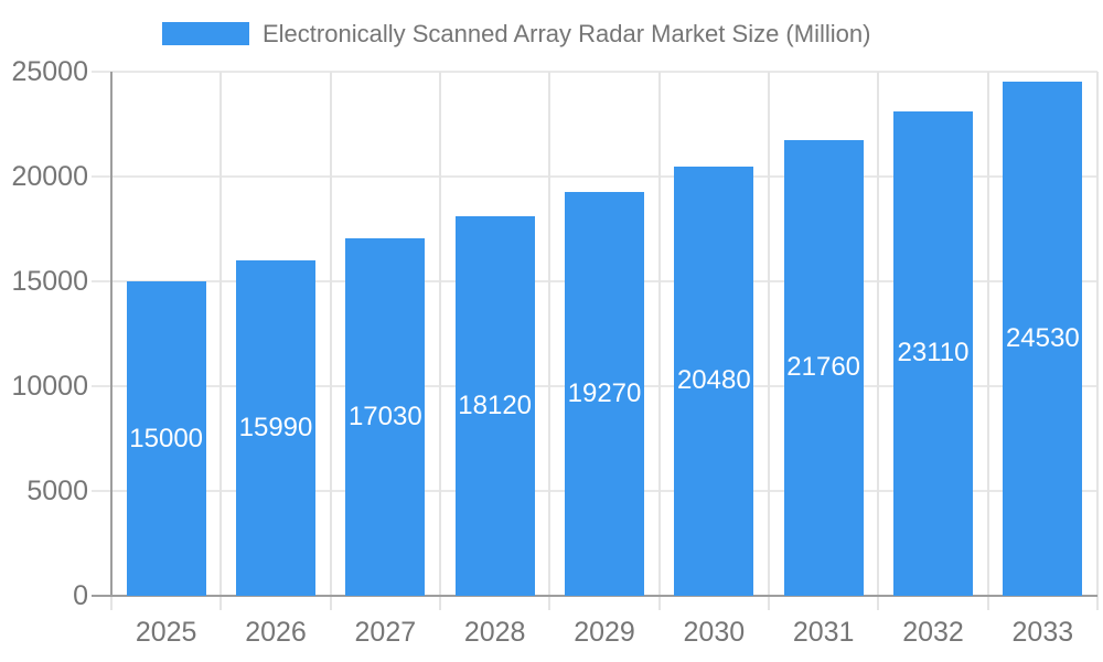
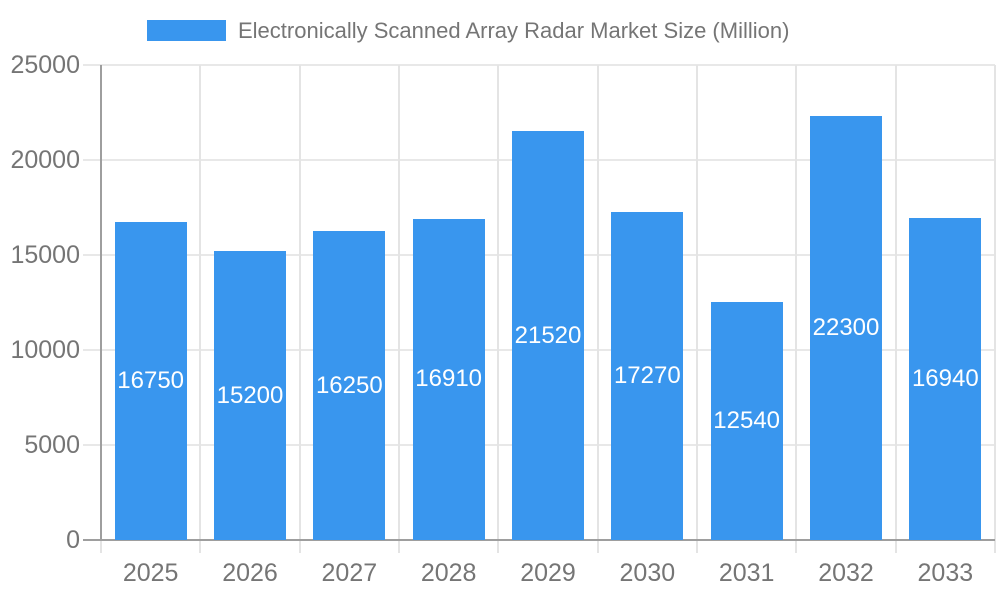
2025: 15000 -> 16750
2026: 15990 -> 15200
2027: 17030 -> 16250
2028: 18120 -> 16910
2029: 19270 -> 21520
2030: 20480 -> 17270
2031: 21760 -> 12540
2032: 23110 -> 22300
2033: 24530 -> 16940
